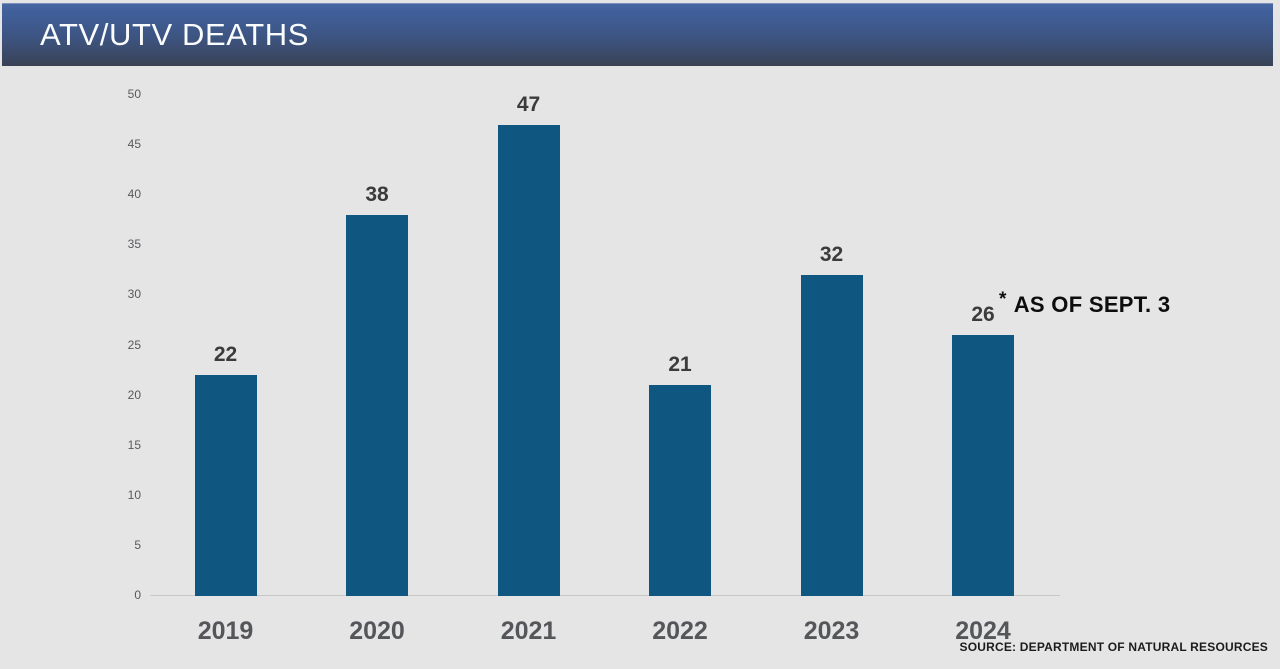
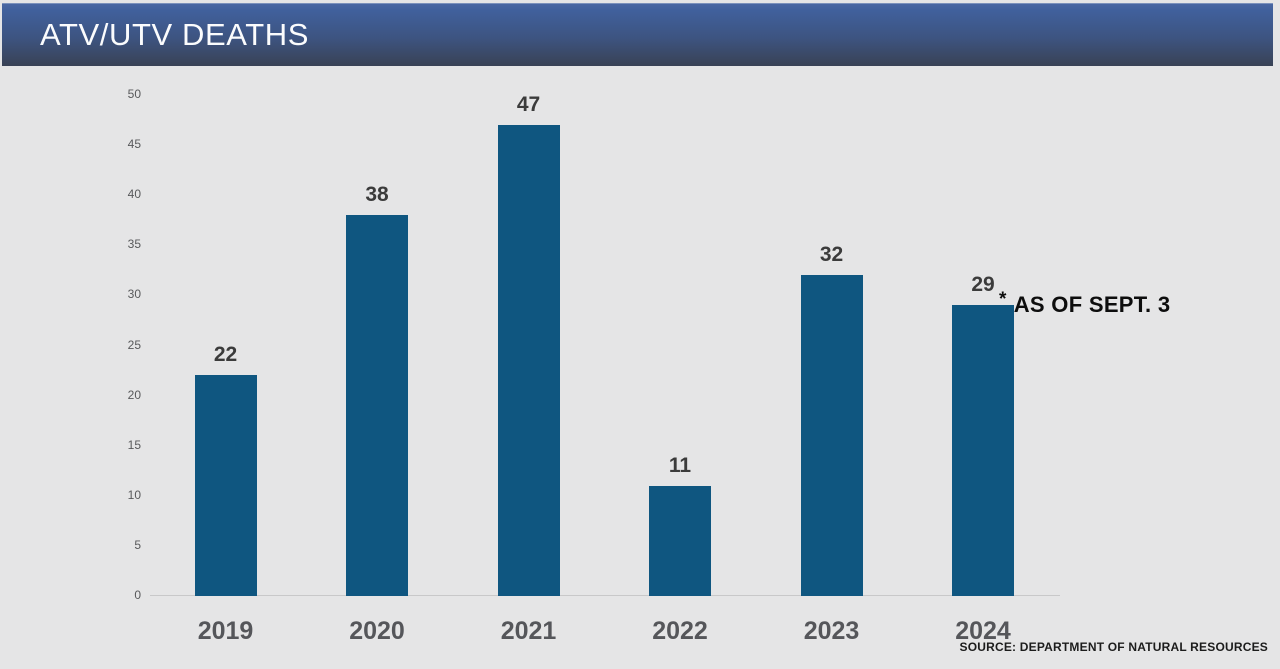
2022: 21 -> 11
2024: 26 -> 29
